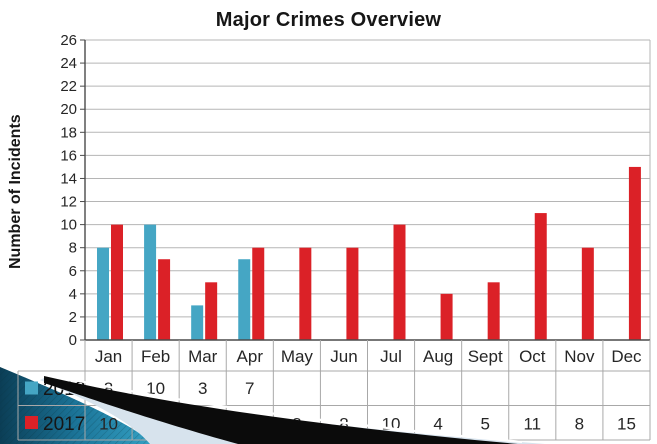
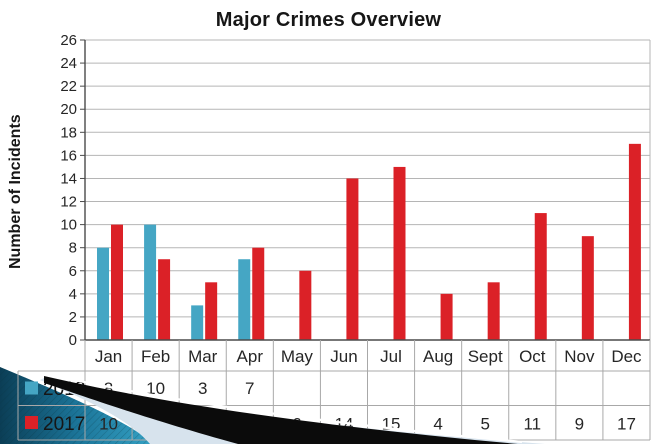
2017/May: 8 -> 6
2017/Jun: 8 -> 14
2017/Jul: 10 -> 15
2017/Nov: 8 -> 9
2017/Dec: 15 -> 17
